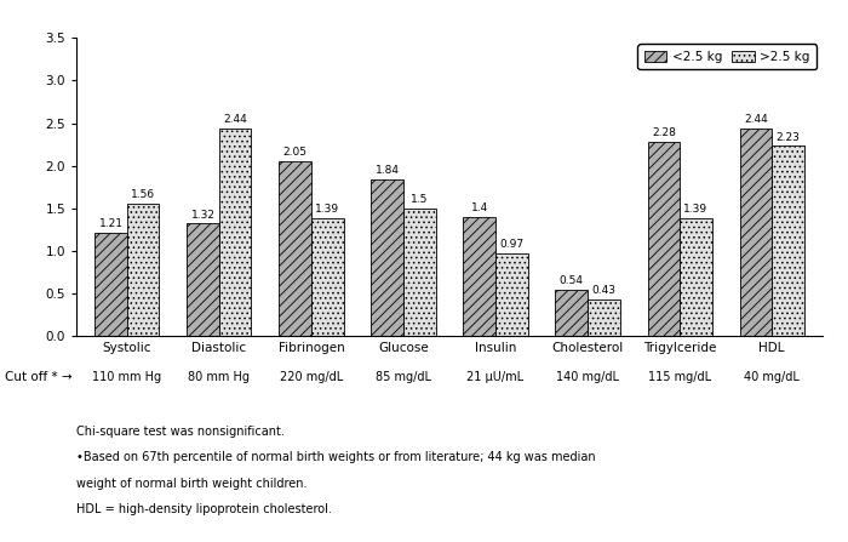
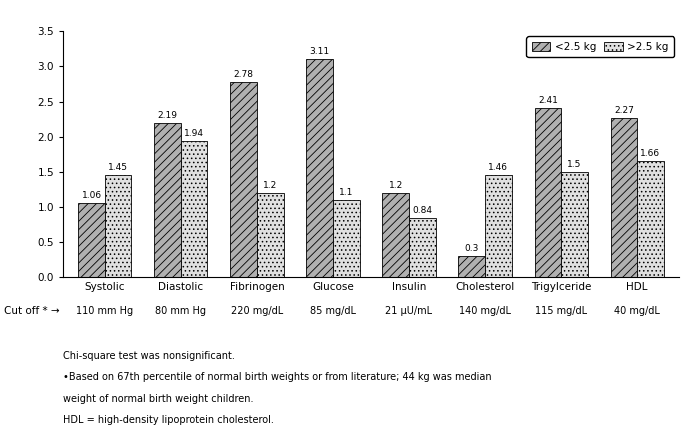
<2.5 kg/Systolic: 1.21 -> 1.06
>2.5 kg/Systolic: 1.56 -> 1.45
<2.5 kg/Diastolic: 1.32 -> 2.19
>2.5 kg/Diastolic: 2.44 -> 1.94
<2.5 kg/Fibrinogen: 2.05 -> 2.78
>2.5 kg/Fibrinogen: 1.39 -> 1.2
<2.5 kg/Glucose: 1.84 -> 3.11
>2.5 kg/Glucose: 1.5 -> 1.1
<2.5 kg/Insulin: 1.4 -> 1.2
>2.5 kg/Insulin: 0.97 -> 0.84
<2.5 kg/Cholesterol: 0.54 -> 0.3
>2.5 kg/Cholesterol: 0.43 -> 1.46
<2.5 kg/Trigylceride: 2.28 -> 2.41
>2.5 kg/Trigylceride: 1.39 -> 1.5
<2.5 kg/HDL: 2.44 -> 2.27
>2.5 kg/HDL: 2.23 -> 1.66
